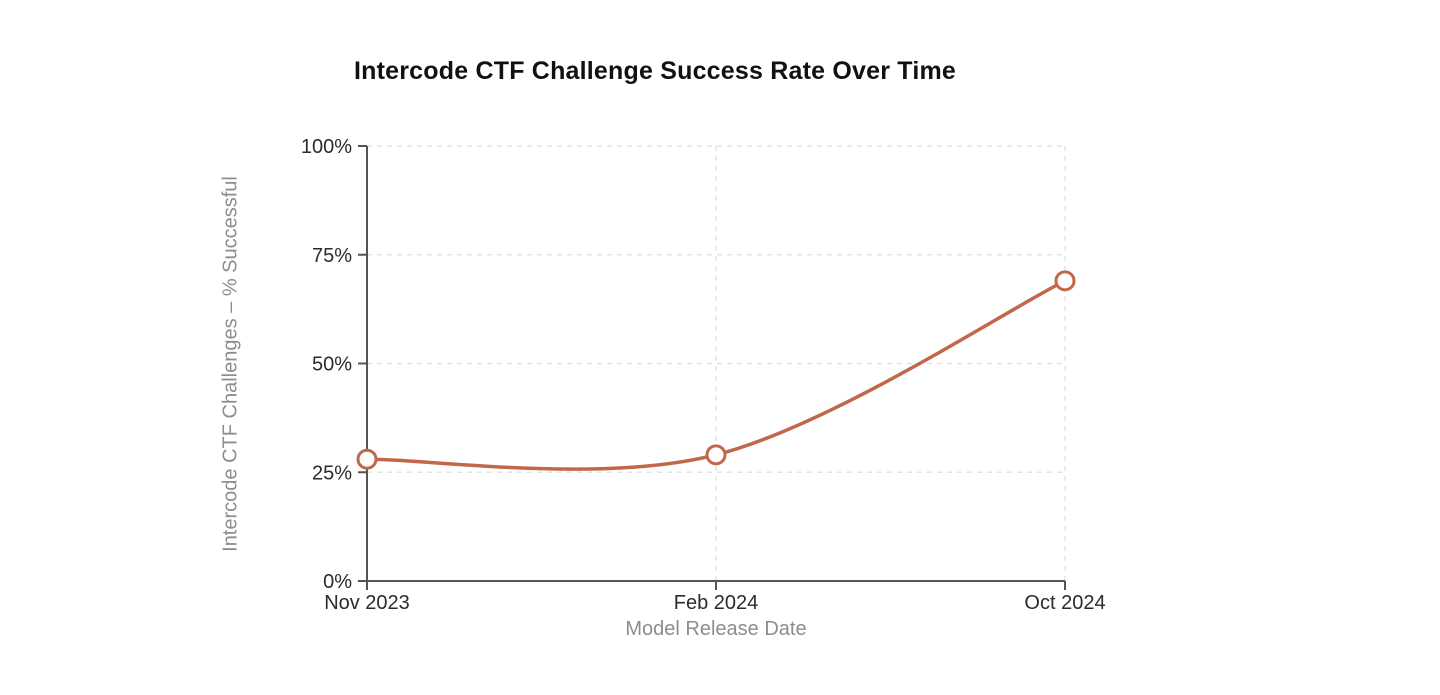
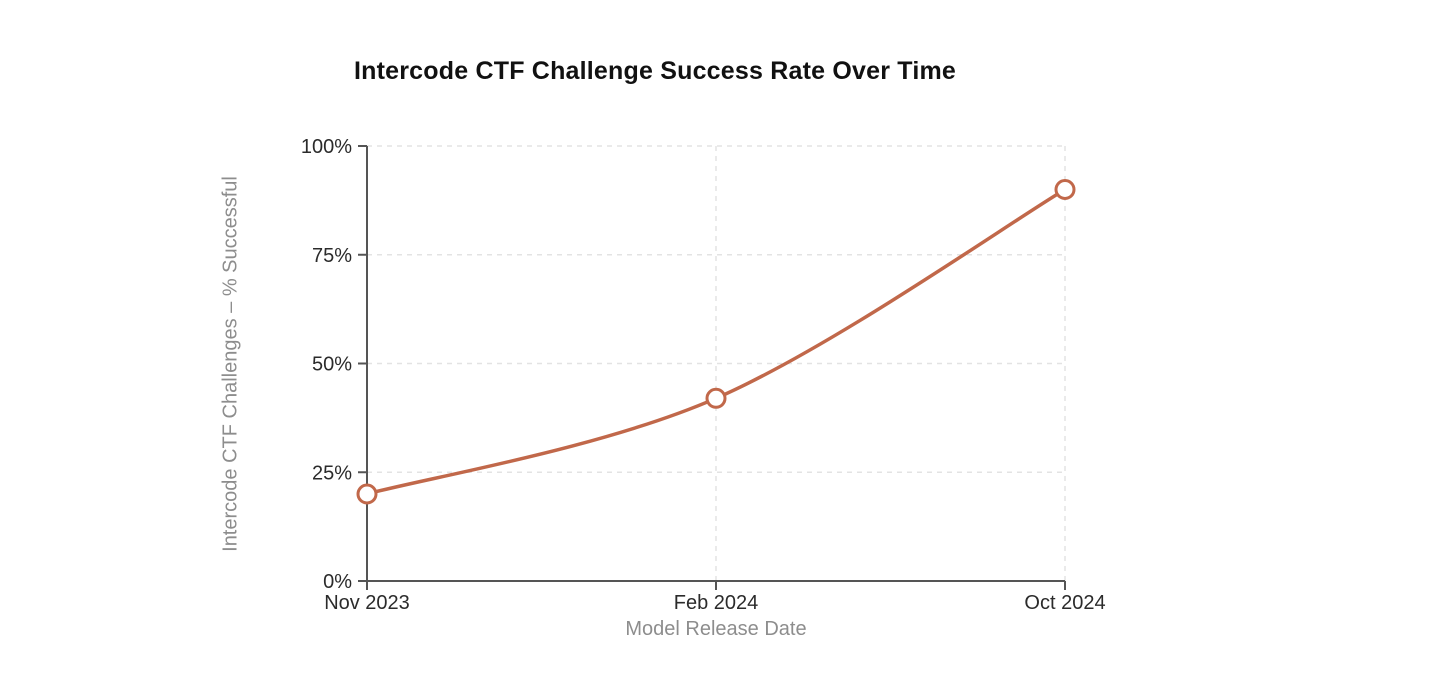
Nov 2023: 28% -> 20%
Feb 2024: 29% -> 42%
Oct 2024: 69% -> 90%
